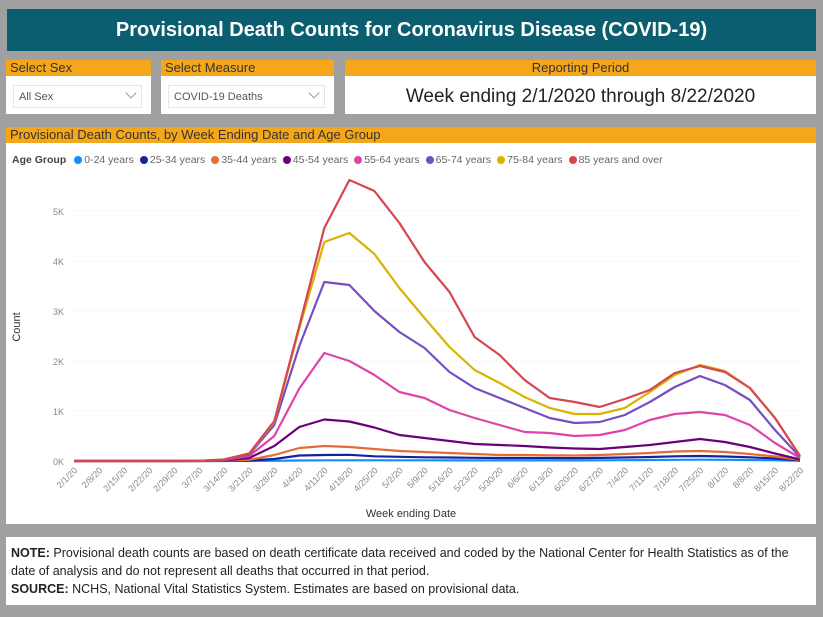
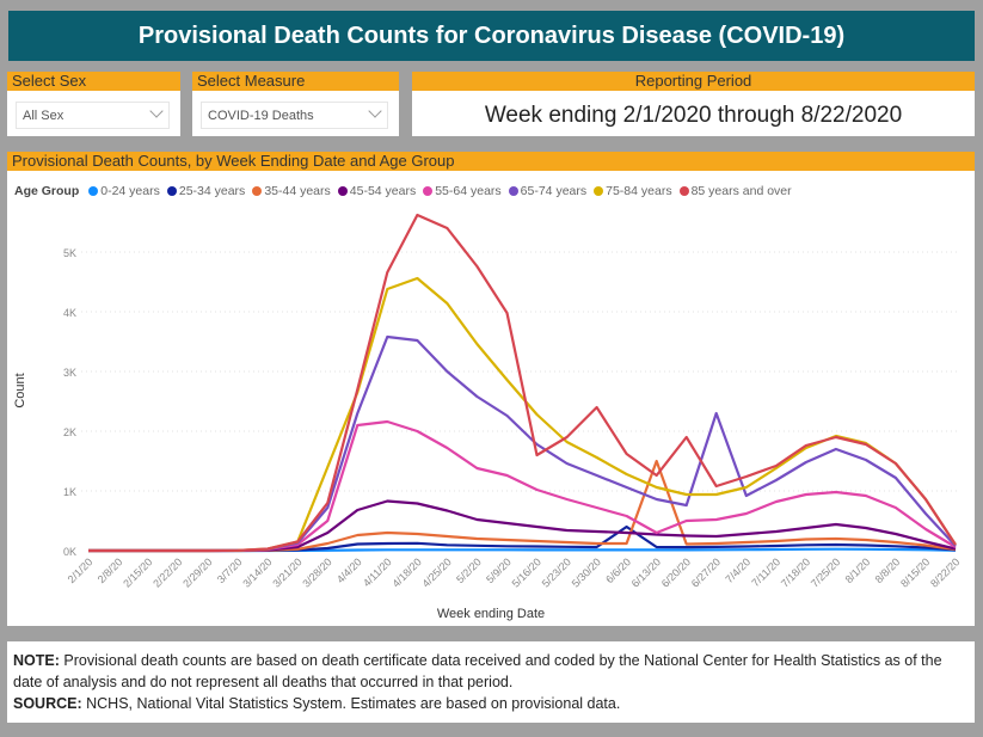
75-84 years/3/28/20: 0.8K -> 1.4K
55-64 years/4/4/20: 1.4K -> 2.1K
85 years and over/5/16/20: 3.4K -> 1.6K
85 years and over/5/23/20: 2.5K -> 1.9K
85 years and over/5/30/20: 2.1K -> 2.4K
25-34 years/6/6/20: 0.1K -> 0.4K
35-44 years/6/13/20: 0.1K -> 1.5K
55-64 years/6/13/20: 0.6K -> 0.3K
85 years and over/6/20/20: 1.2K -> 1.9K
65-74 years/6/27/20: 0.8K -> 2.3K
